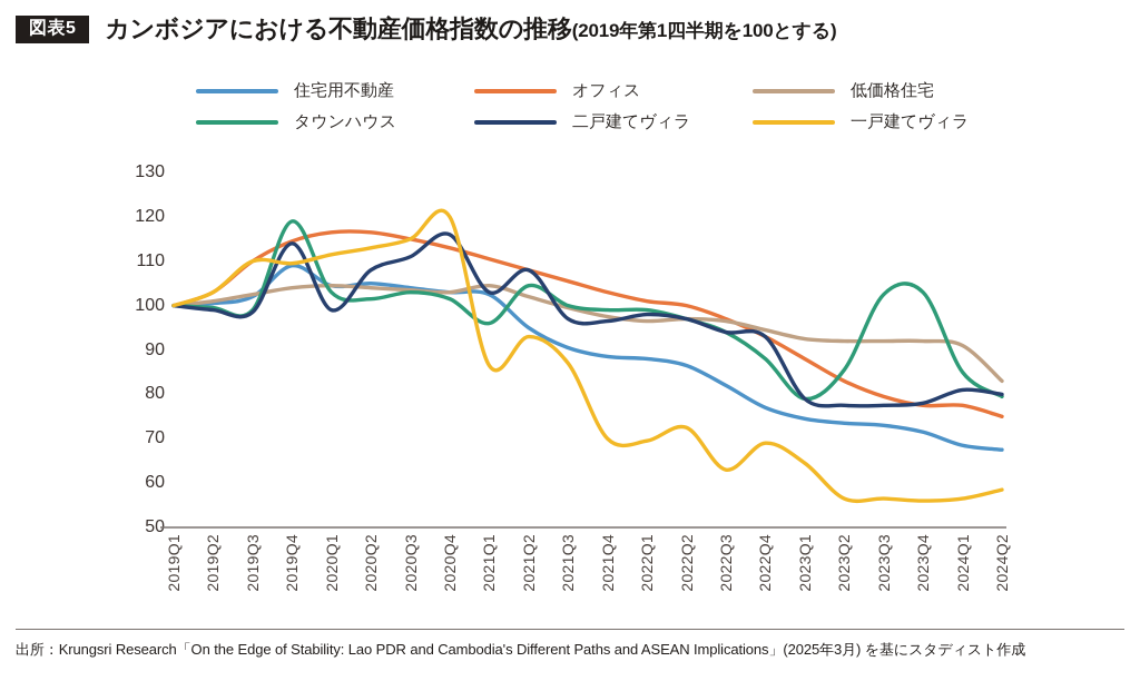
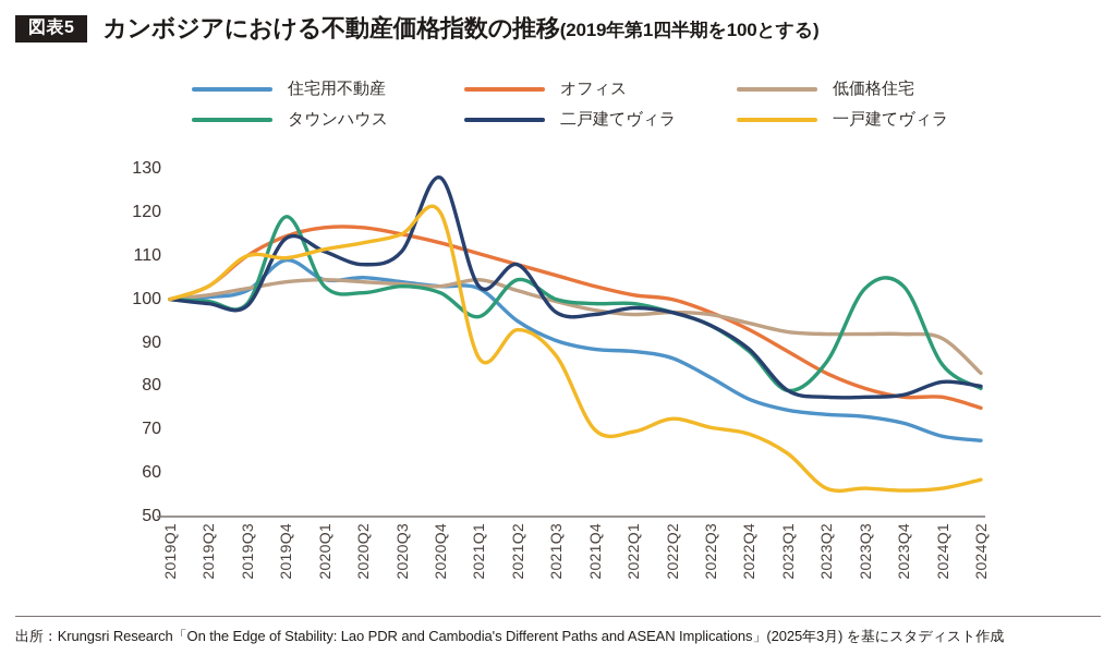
二戸建てヴィラ/2020Q1: 99 -> 111
二戸建てヴィラ/2020Q4: 116 -> 128
一戸建てヴィラ/2022Q3: 63 -> 70
二戸建てヴィラ/2022Q4: 93 -> 88
